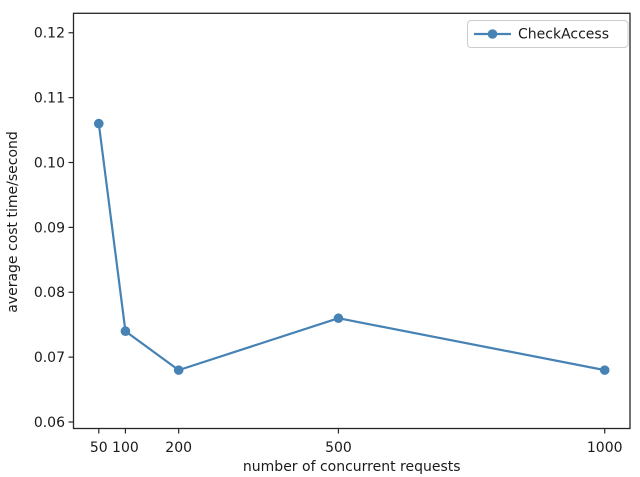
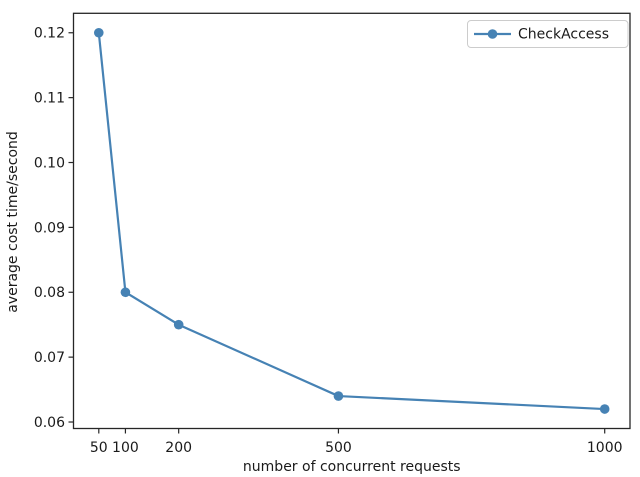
50: 0.106 -> 0.120
100: 0.074 -> 0.080
200: 0.068 -> 0.075
500: 0.076 -> 0.064
1000: 0.068 -> 0.062
